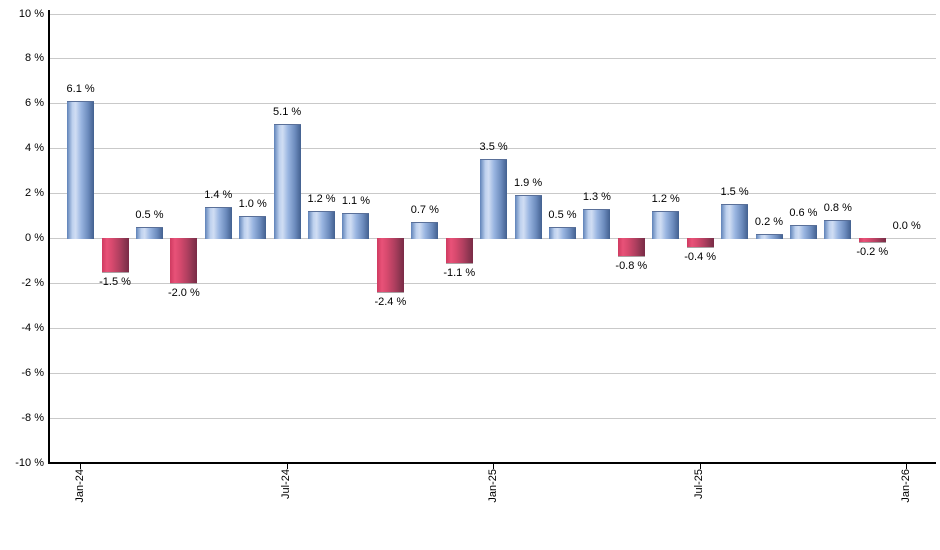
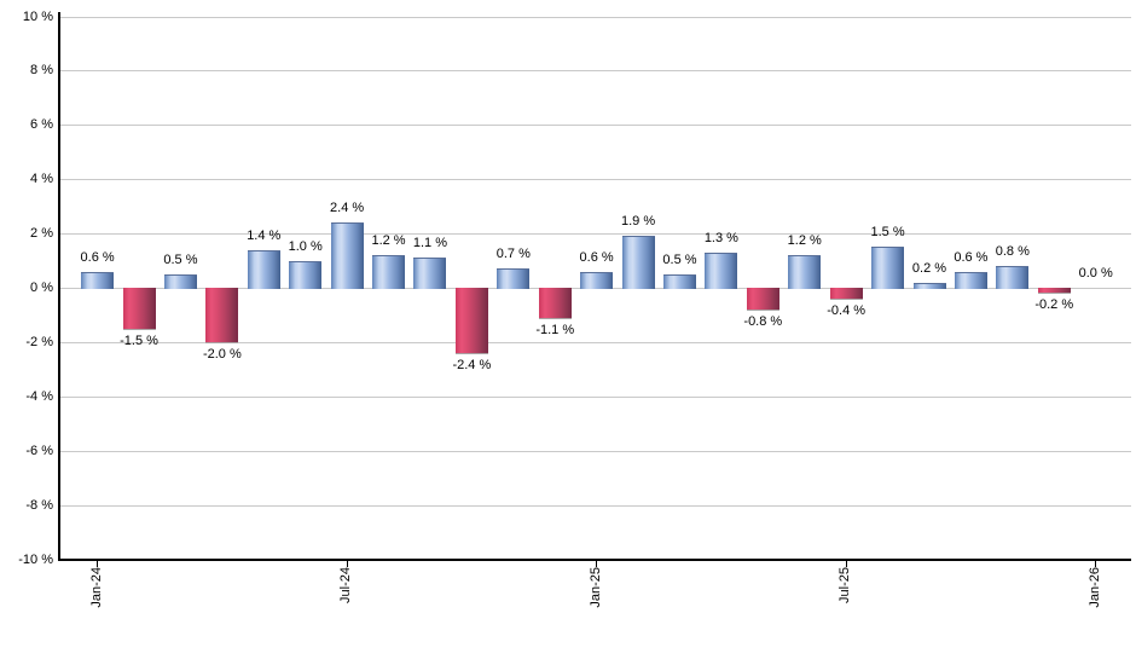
Jan-24: 6.1 -> 0.6
Jul-24: 5.1 -> 2.4
Jan-25: 3.5 -> 0.6
